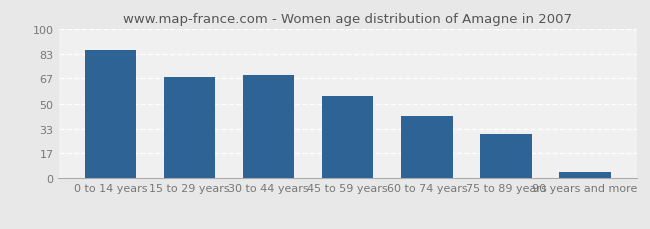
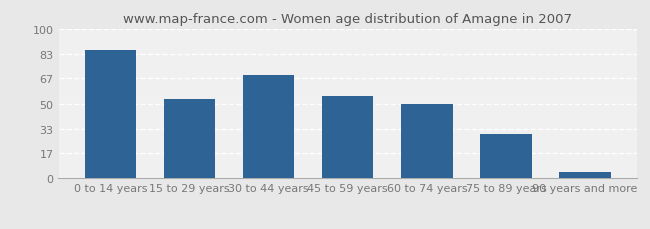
15 to 29 years: 68 -> 53
60 to 74 years: 42 -> 50
